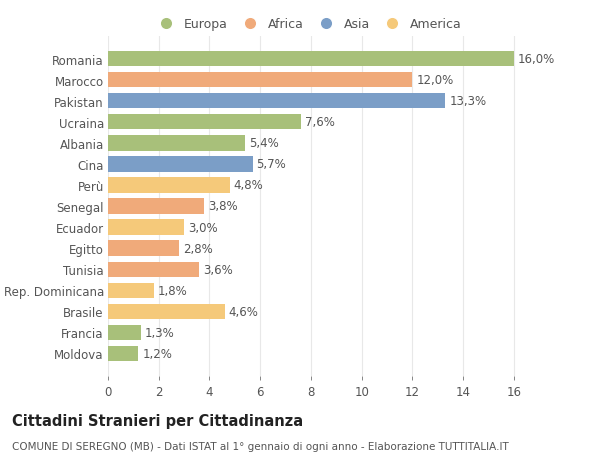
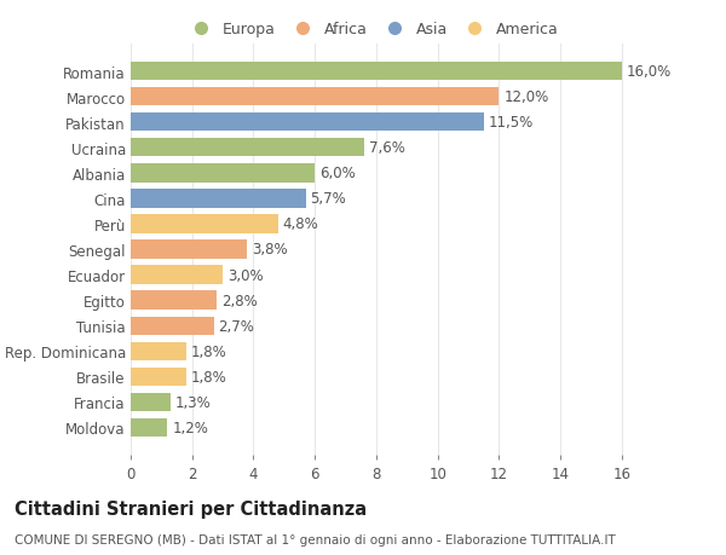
Pakistan: 13,3% -> 11,5%
Albania: 5,4% -> 6,0%
Tunisia: 3,6% -> 2,7%
Brasile: 4,6% -> 1,8%
